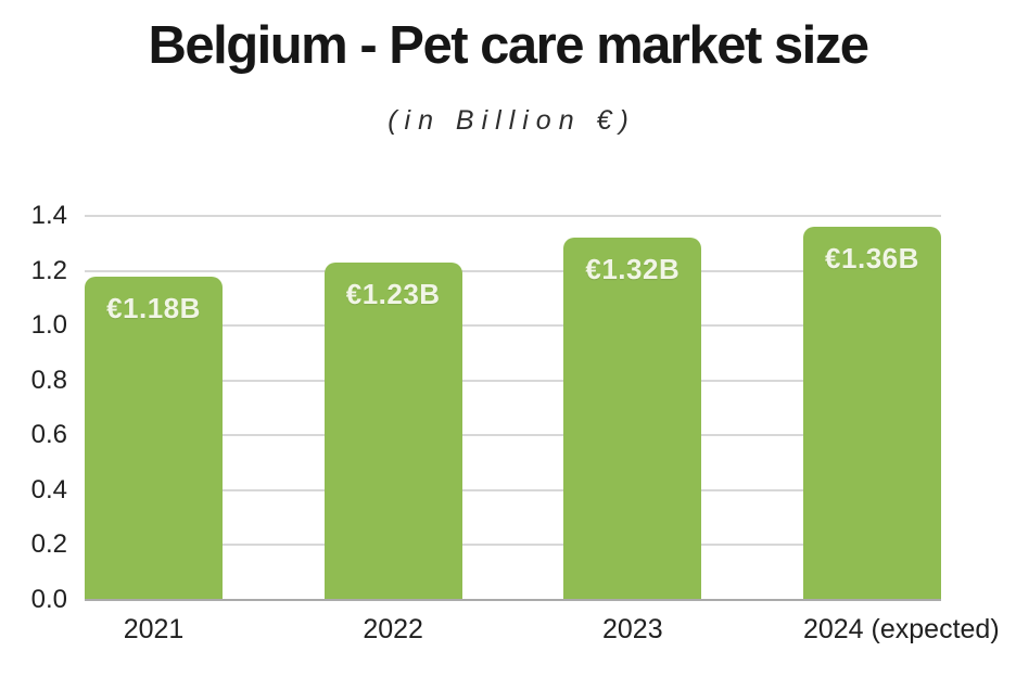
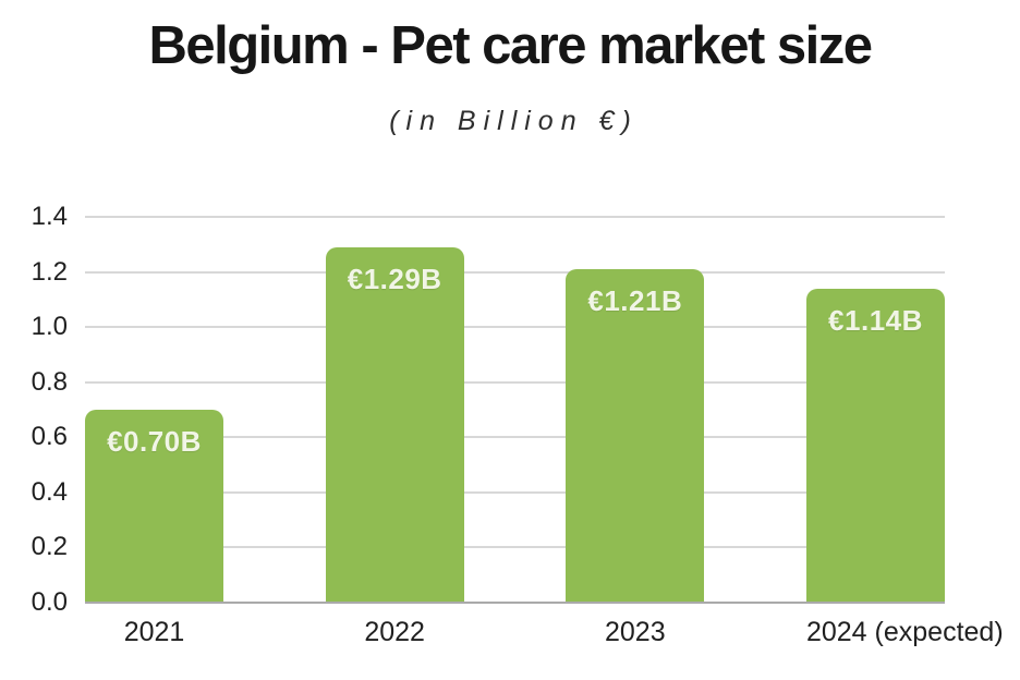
2021: €1.18B -> €0.70B
2022: €1.23B -> €1.29B
2023: €1.32B -> €1.21B
2024 (expected): €1.36B -> €1.14B
